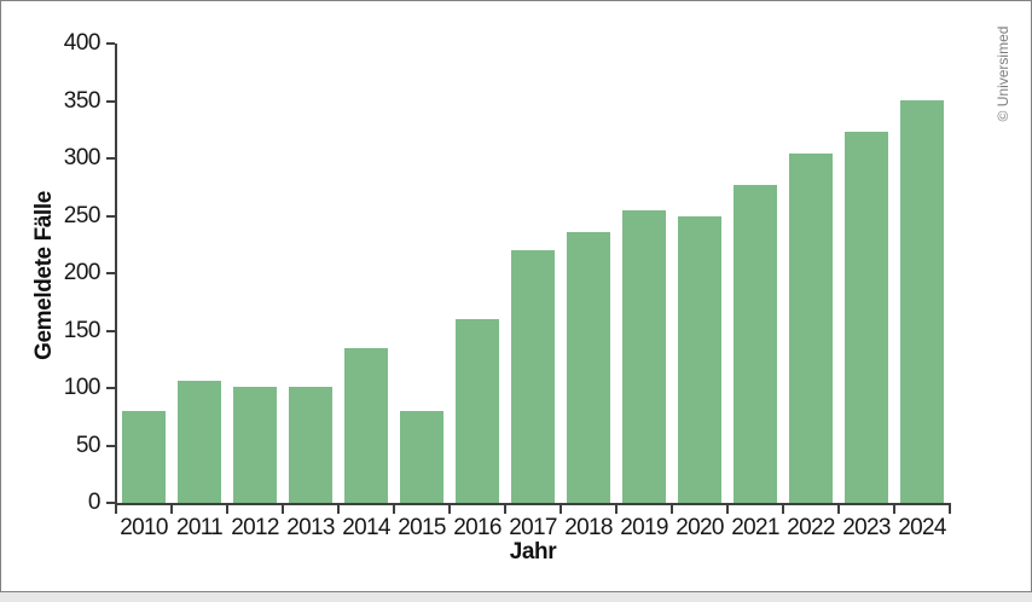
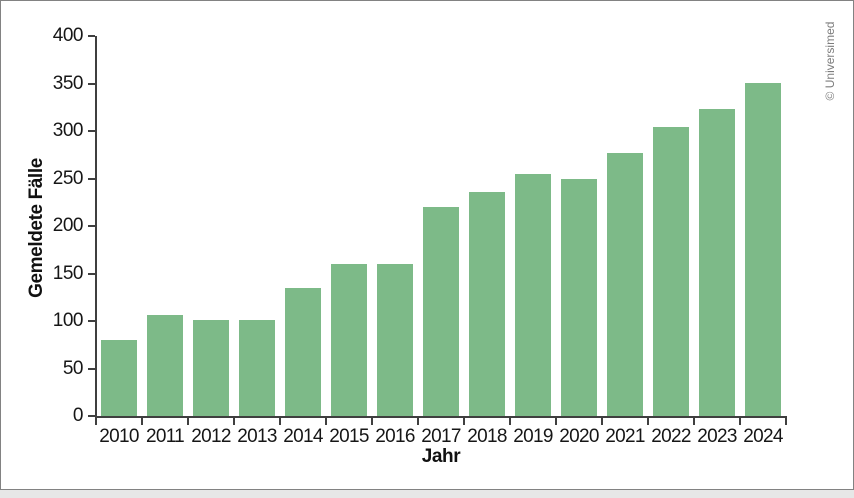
2015: 80 -> 160
